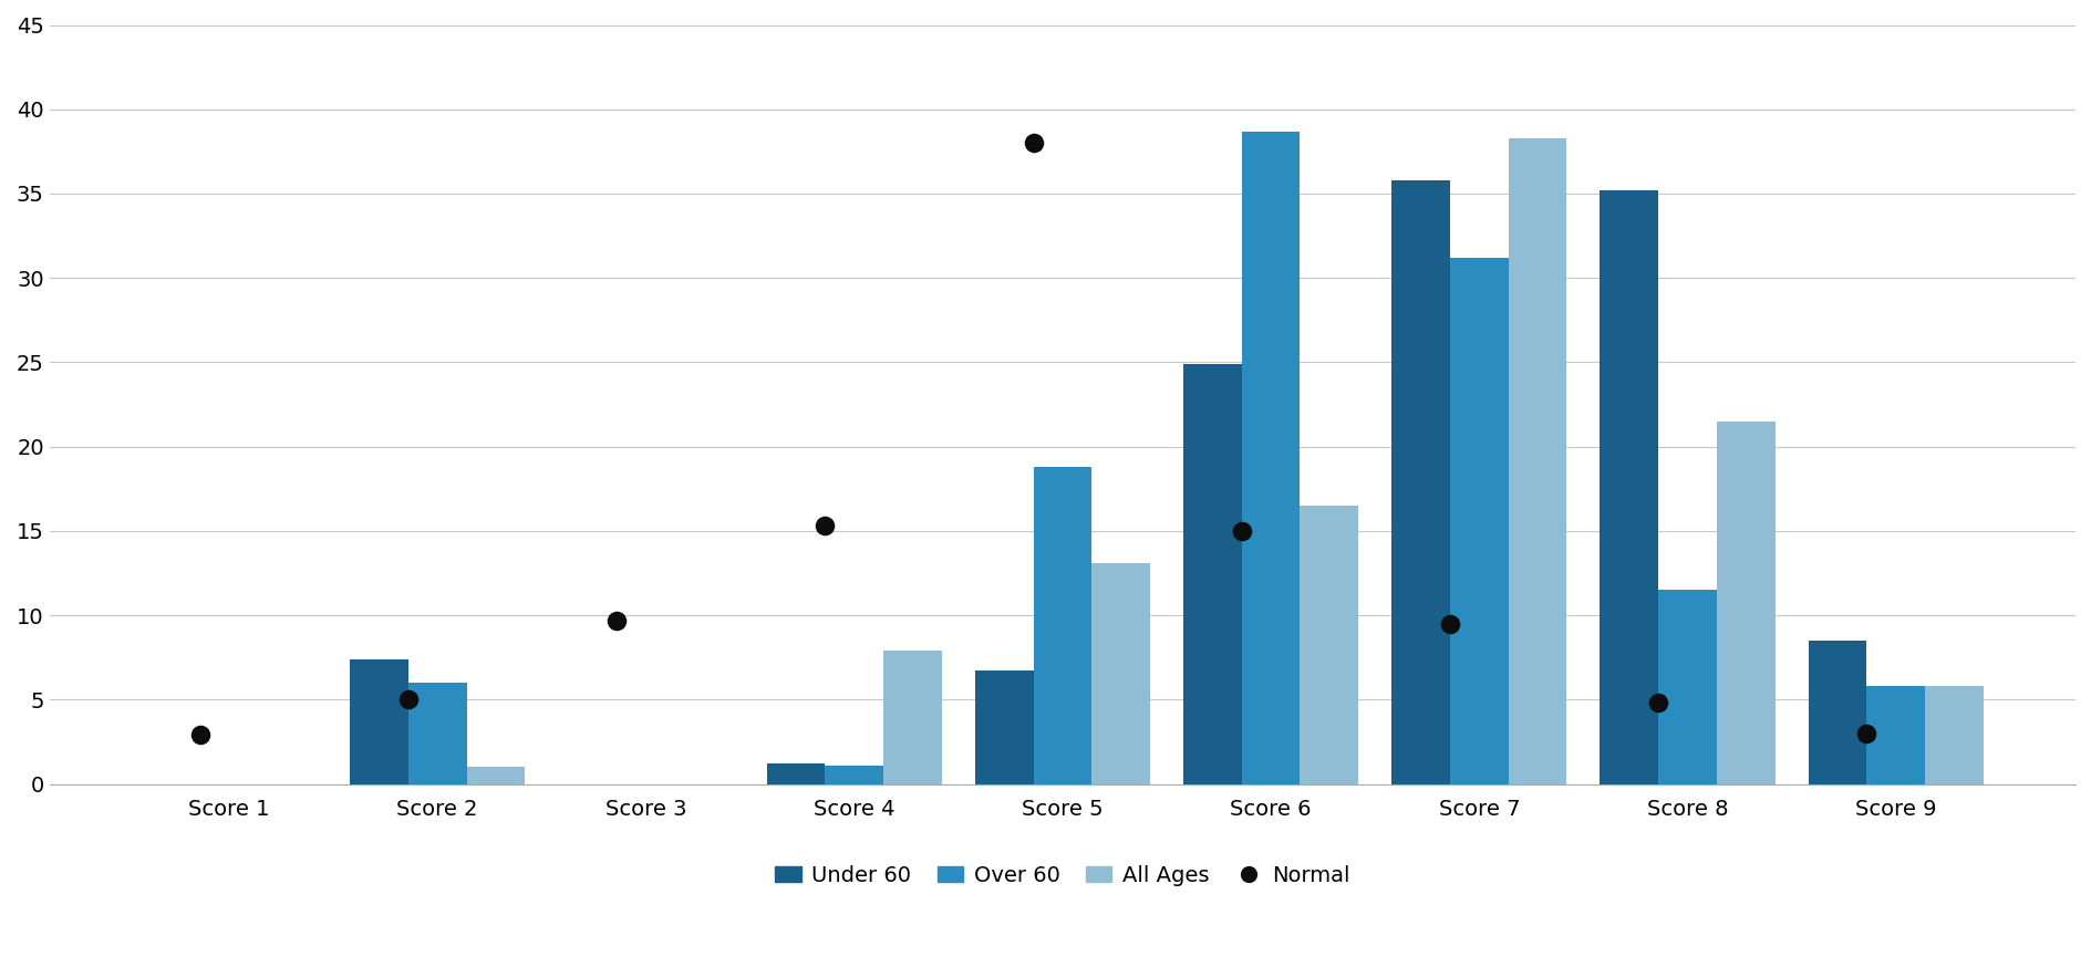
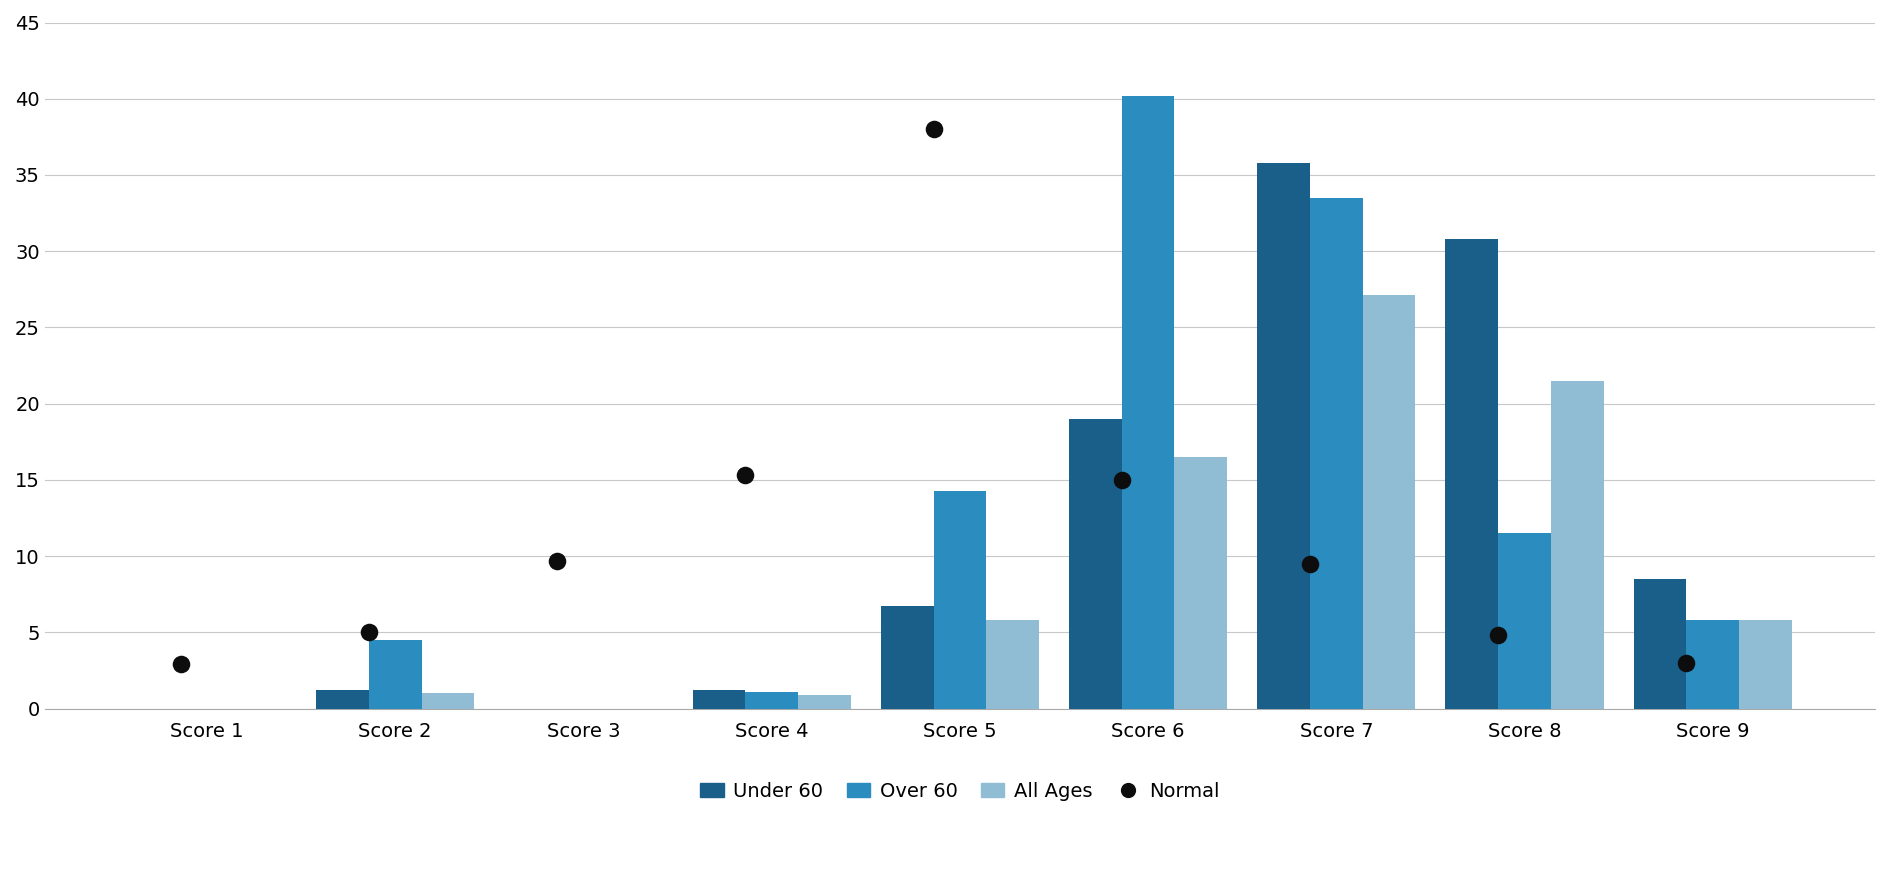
Under 60/Score 2: 7.4 -> 1.2
Over 60/Score 2: 6.0 -> 4.5
All Ages/Score 4: 7.9 -> 0.9
Over 60/Score 5: 18.8 -> 14.3
All Ages/Score 5: 13.1 -> 5.8
Under 60/Score 6: 24.9 -> 19.0
Over 60/Score 6: 38.7 -> 40.2
Over 60/Score 7: 31.2 -> 33.5
All Ages/Score 7: 38.3 -> 27.1
Under 60/Score 8: 35.2 -> 30.8
